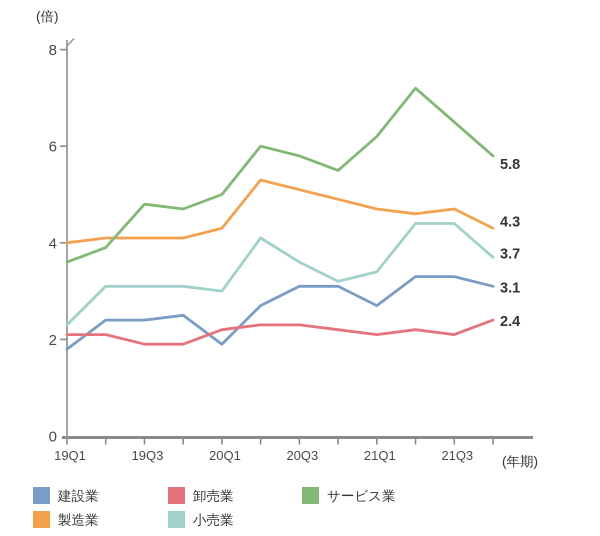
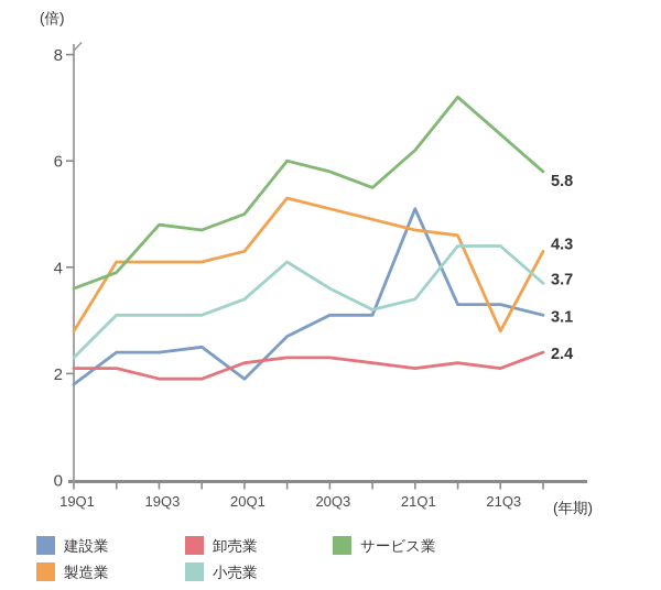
製造業/19Q1: 4.0 -> 2.8
小売業/20Q1: 3.0 -> 3.4
建設業/21Q1: 2.7 -> 5.1
製造業/21Q3: 4.7 -> 2.8
